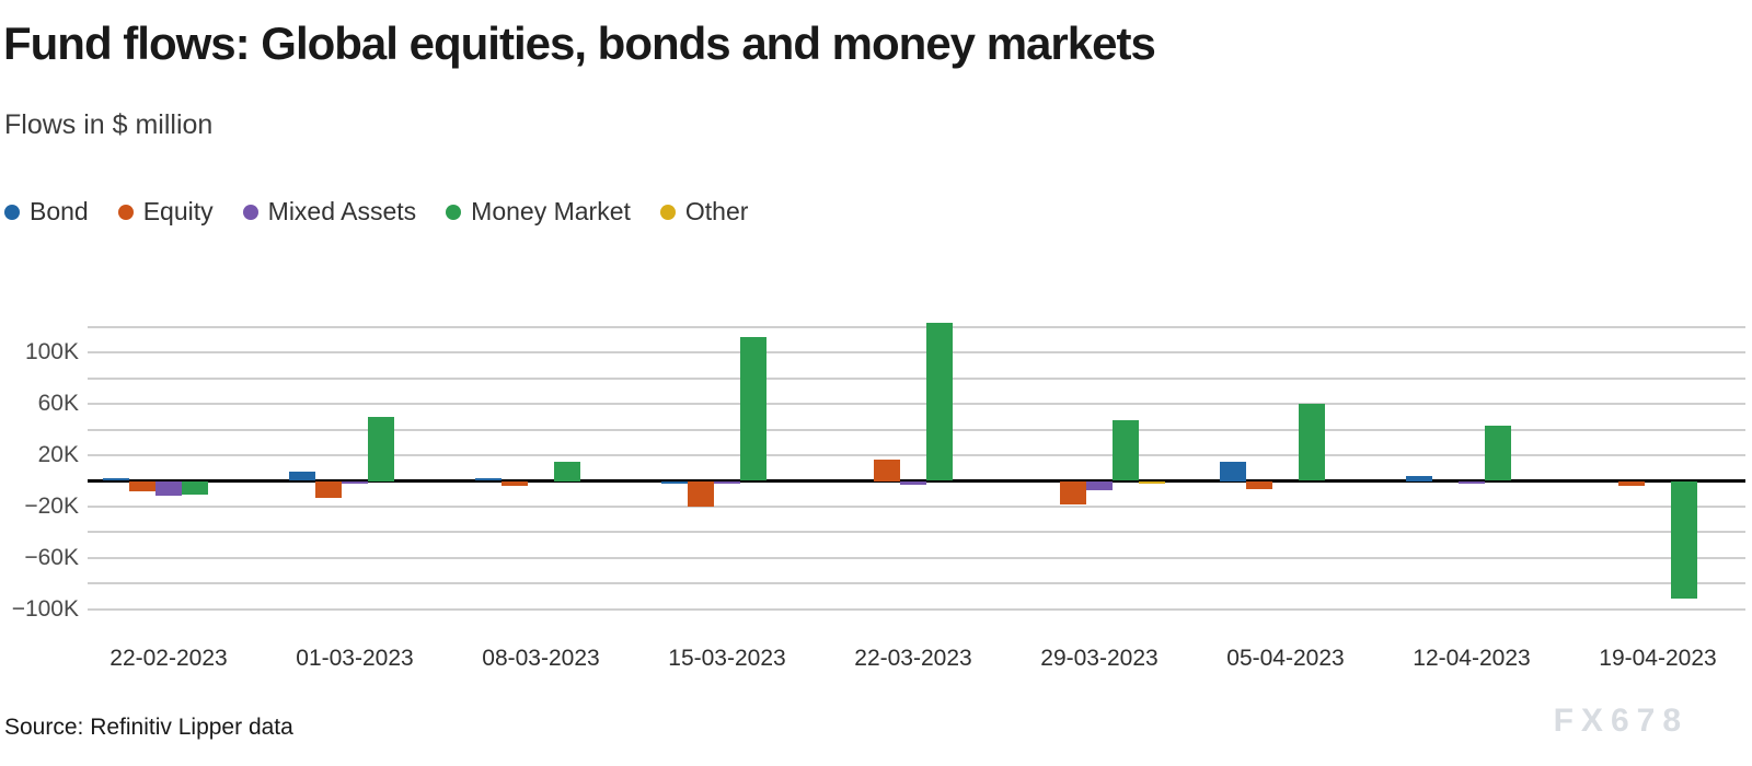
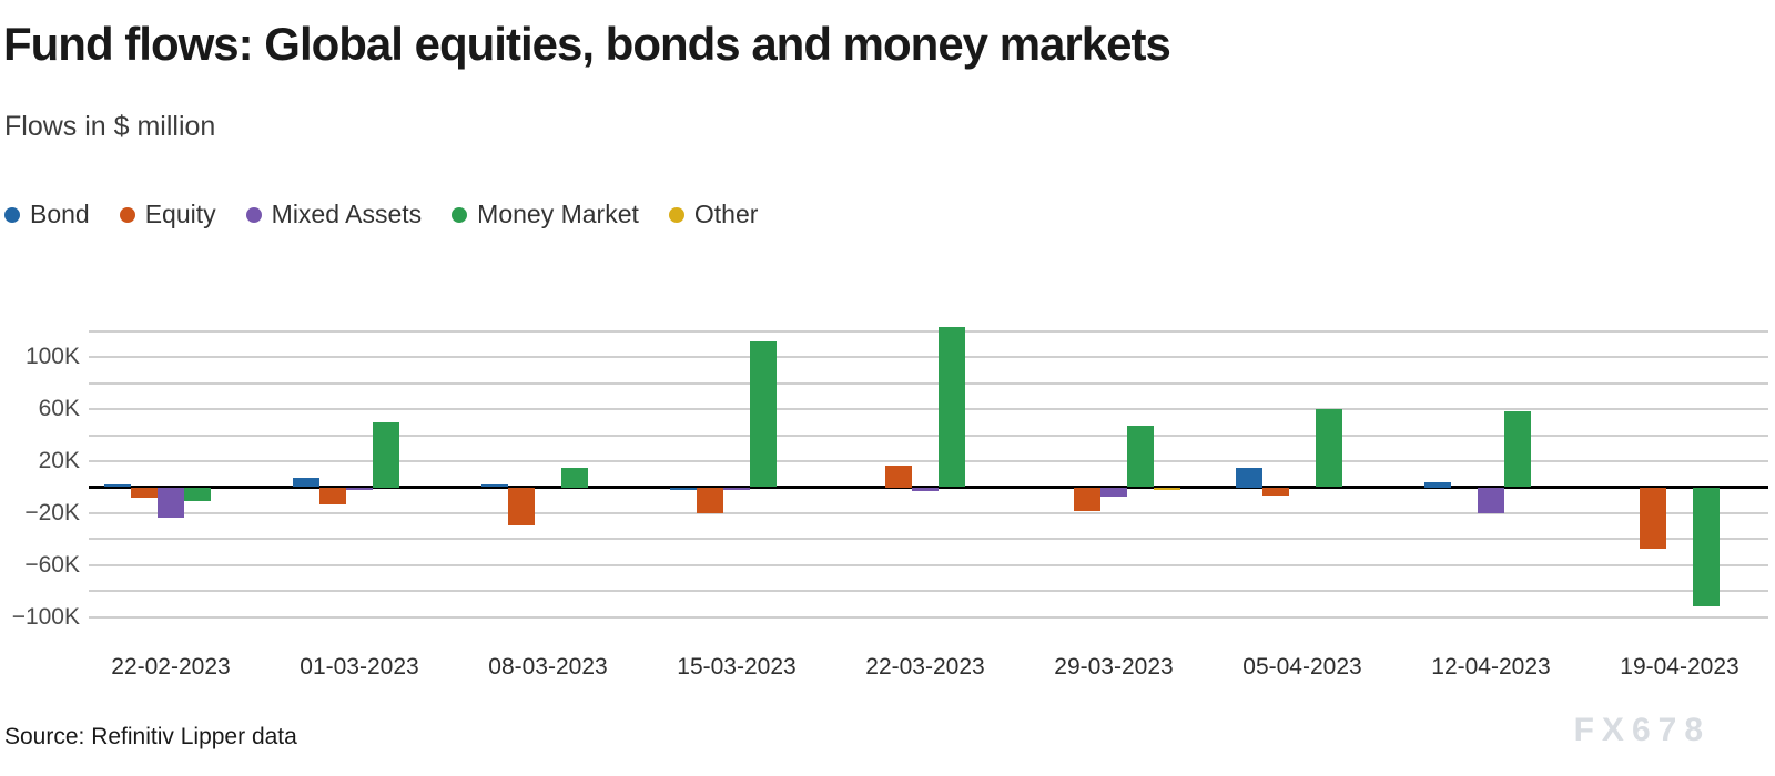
Mixed Assets/22-02-2023: -11K -> -23K
Equity/08-03-2023: -3K -> -29K
Mixed Assets/12-04-2023: -2K -> -20K
Money Market/12-04-2023: 43K -> 58K
Equity/19-04-2023: -3K -> -47K
